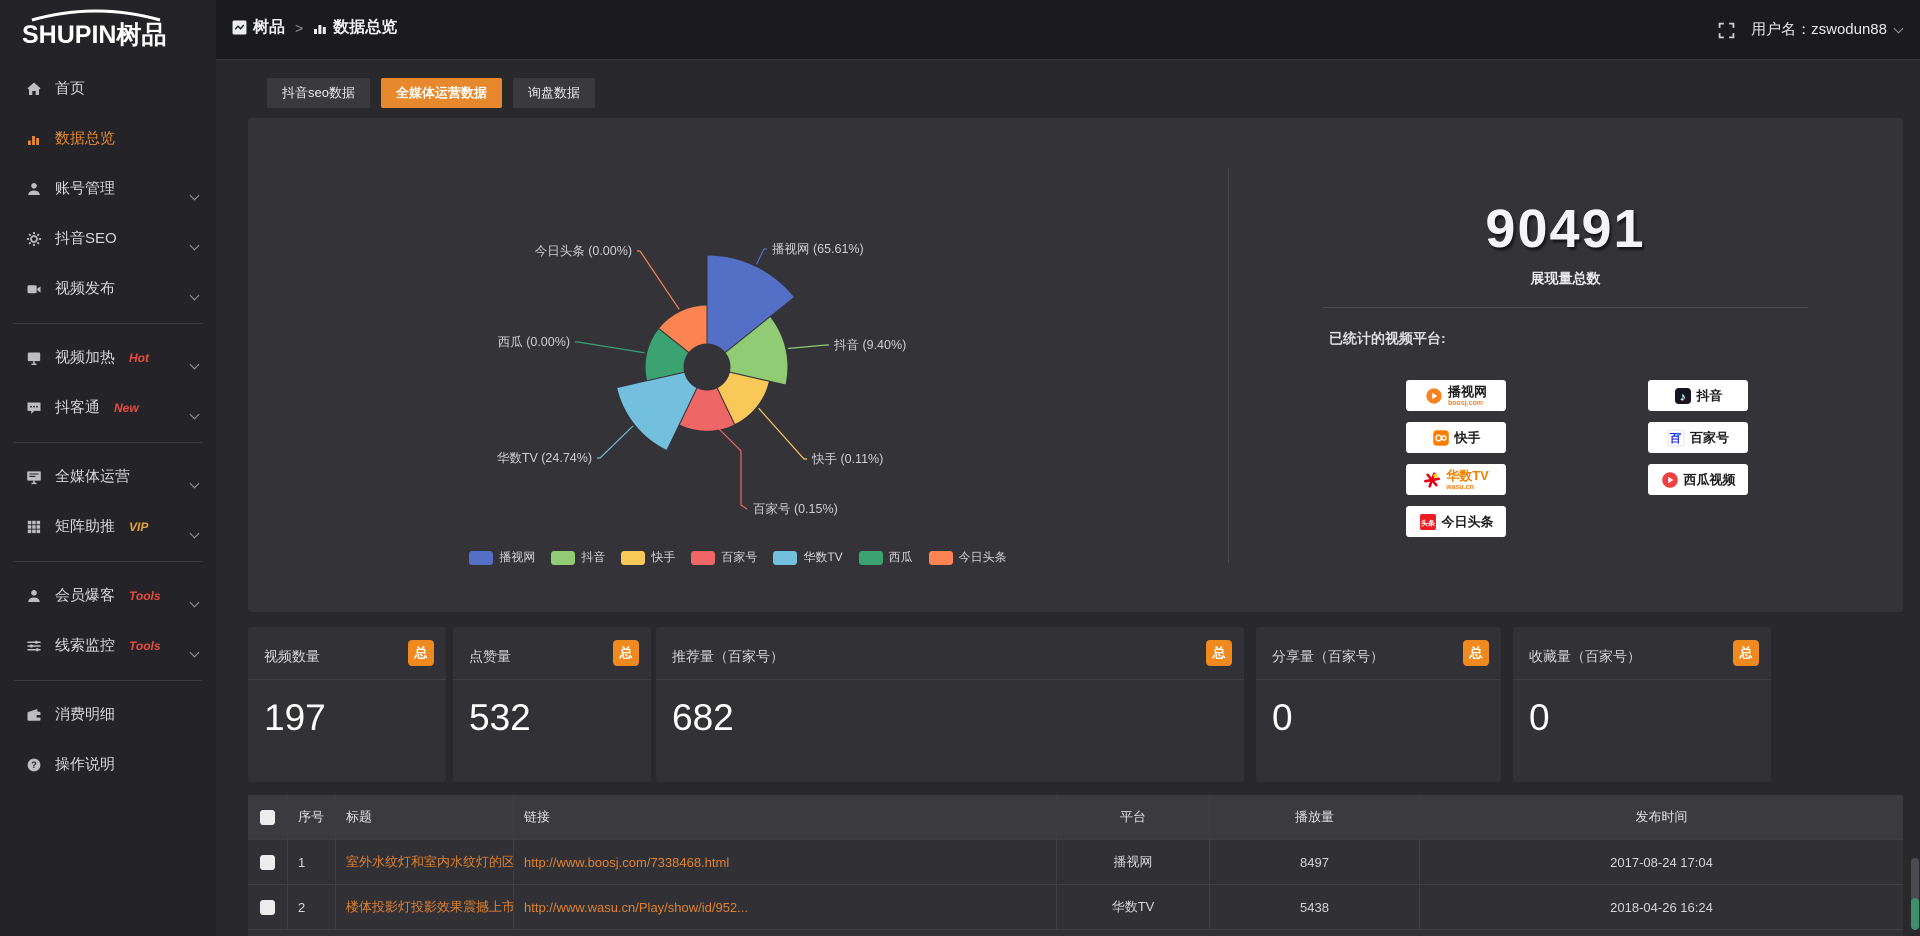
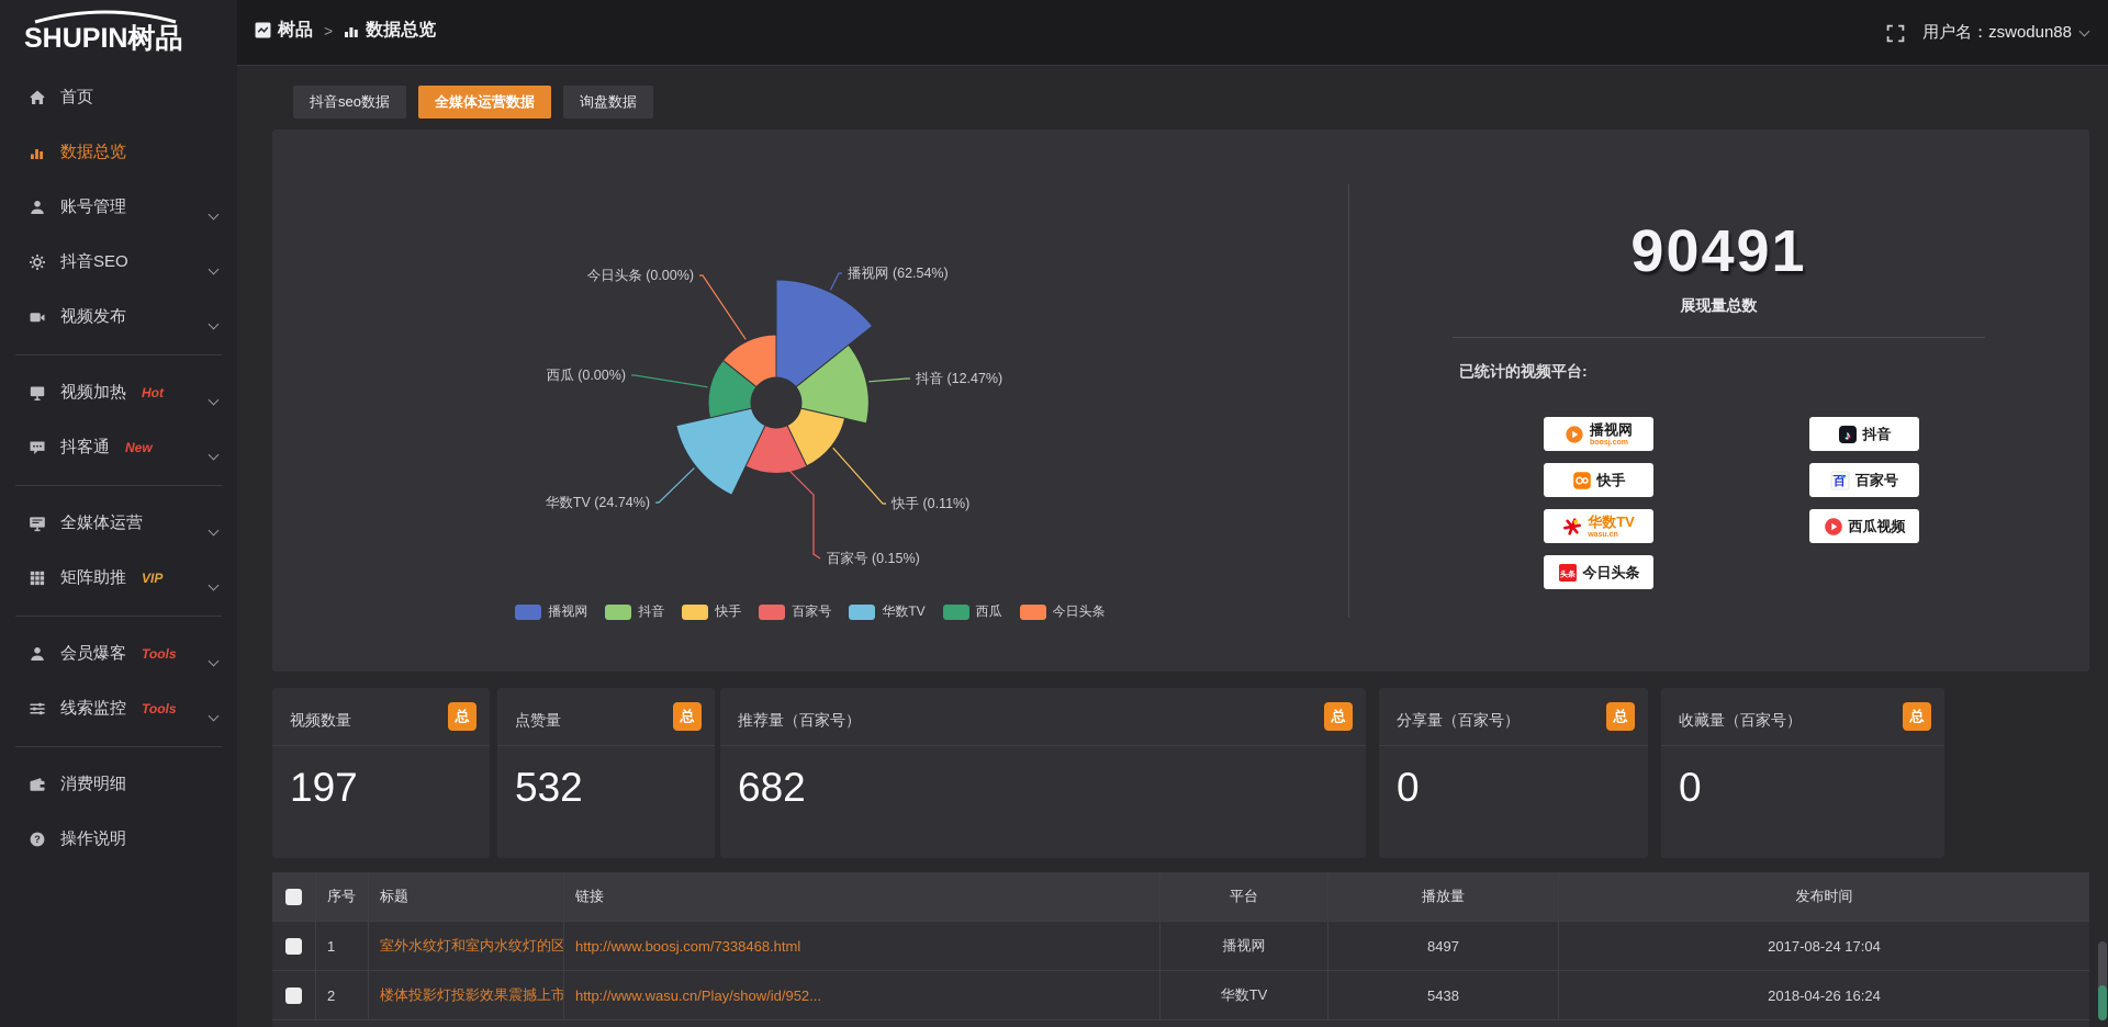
播视网: 65.61% -> 62.54%
抖音: 9.40% -> 12.47%
